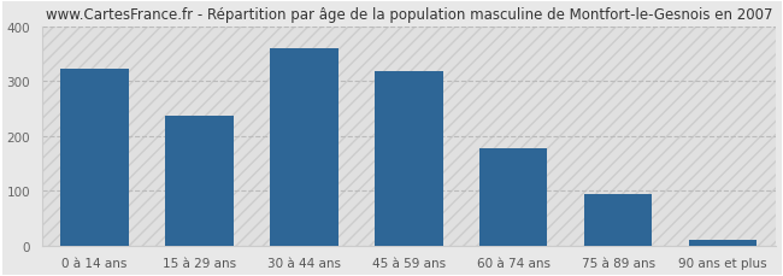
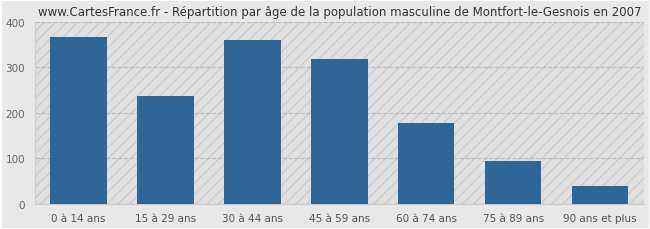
0 à 14 ans: 323 -> 365
90 ans et plus: 11 -> 40
